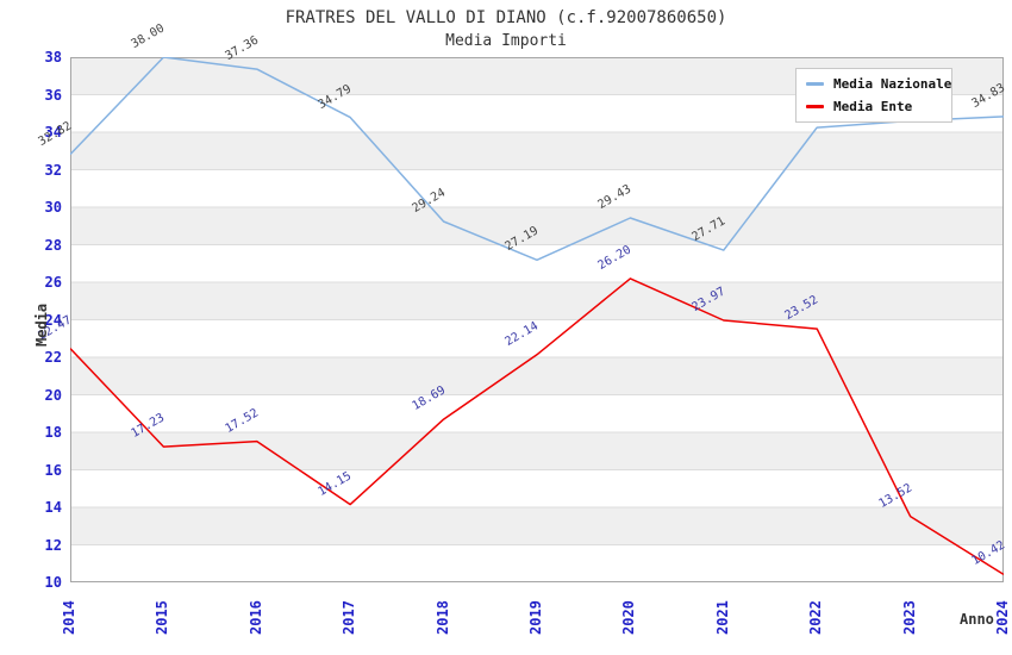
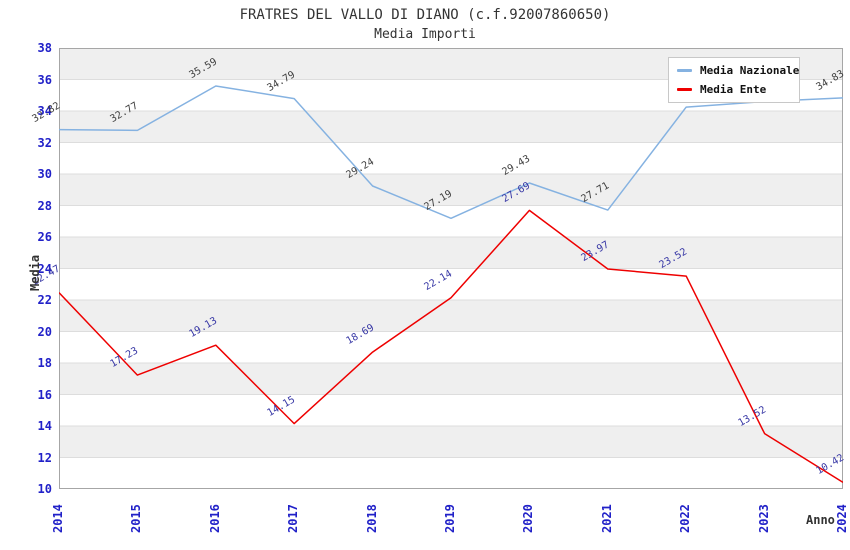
Media Nazionale/2015: 38.00 -> 32.77
Media Nazionale/2016: 37.36 -> 35.59
Media Ente/2016: 17.52 -> 19.13
Media Ente/2020: 26.20 -> 27.69
